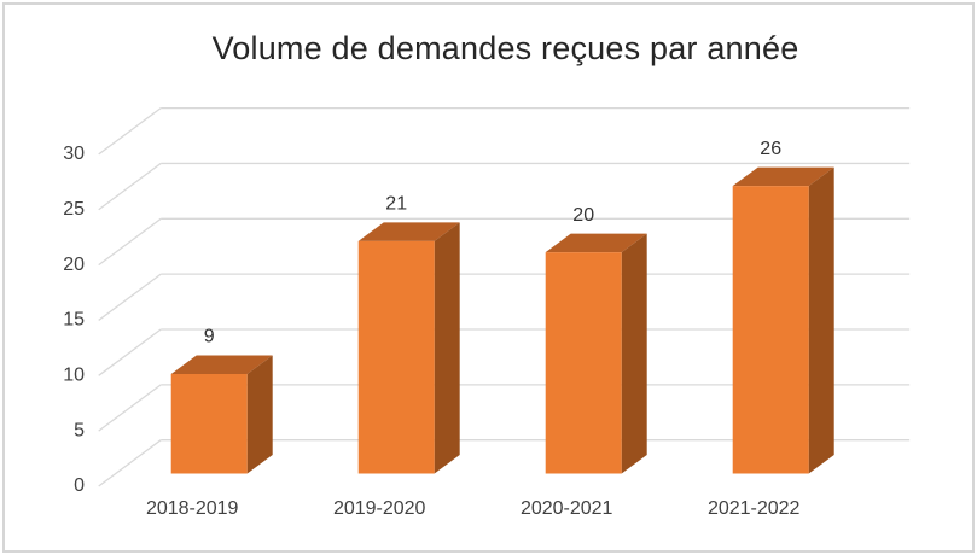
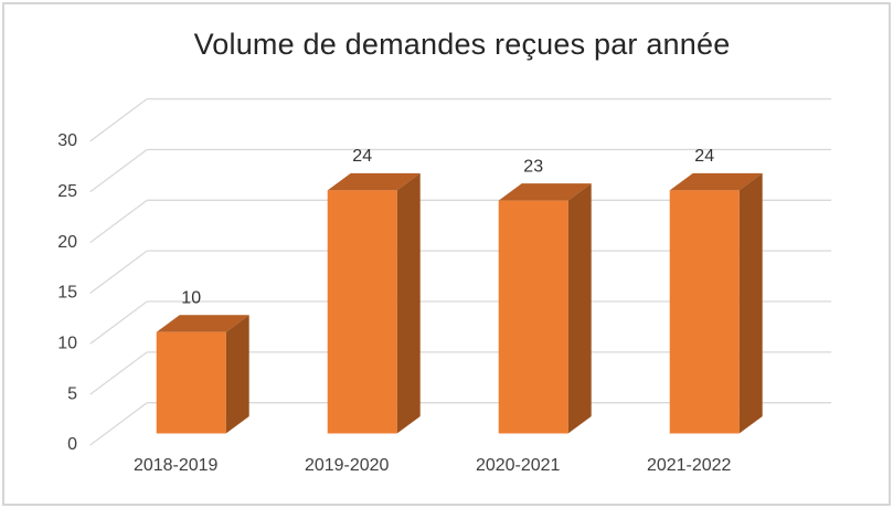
2018-2019: 9 -> 10
2019-2020: 21 -> 24
2020-2021: 20 -> 23
2021-2022: 26 -> 24
